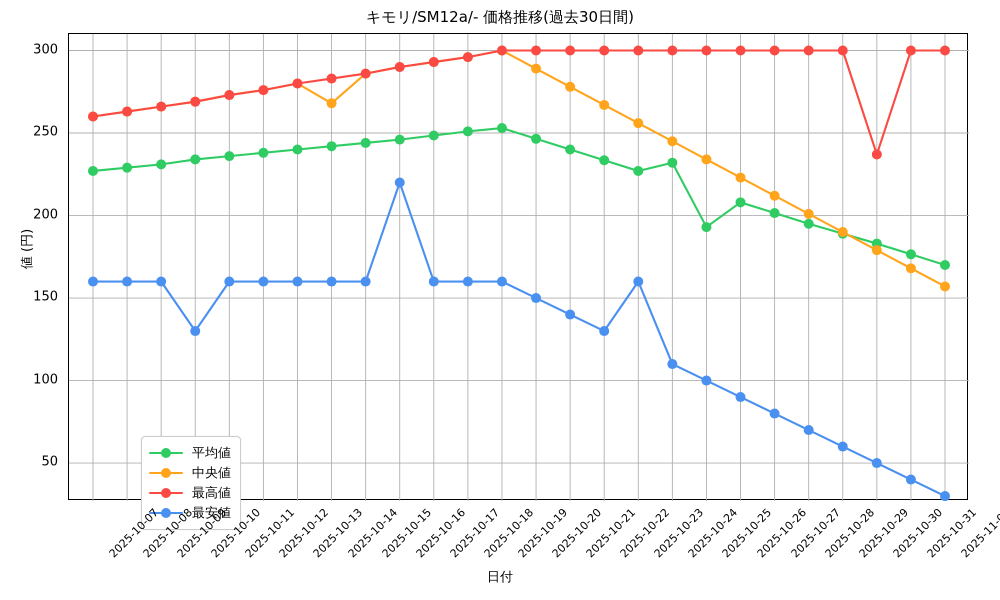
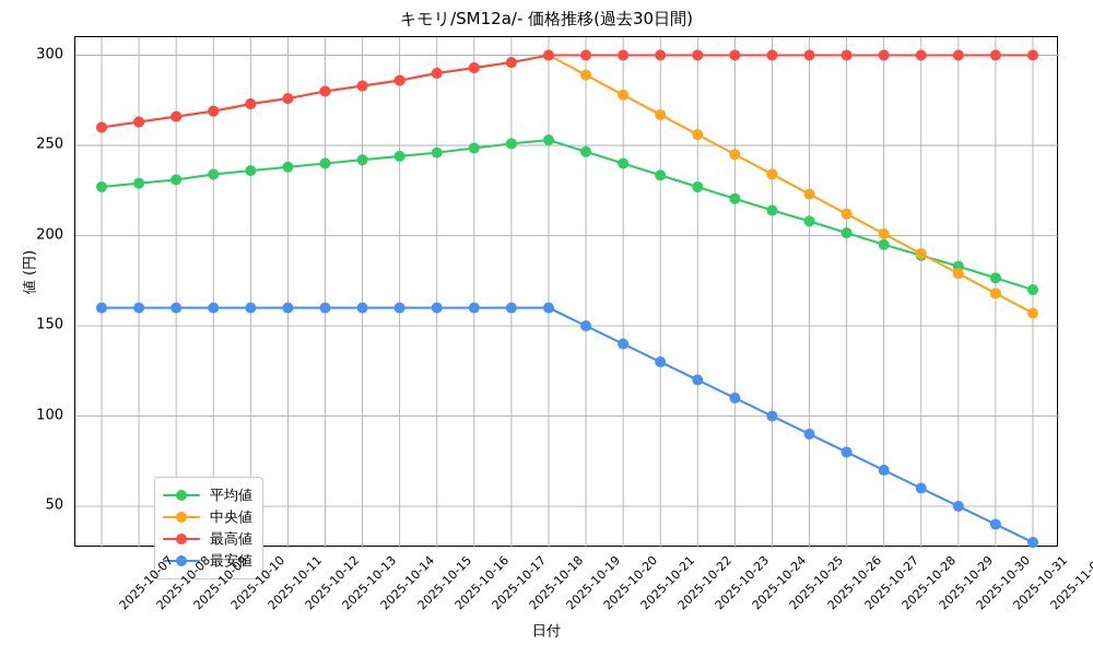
最安値/2025-10-10: 130 -> 160
中央値/2025-10-14: 268 -> 283
最安値/2025-10-16: 220 -> 160
最安値/2025-10-23: 160 -> 120
平均値/2025-10-24: 232 -> 220
平均値/2025-10-25: 193 -> 214
最高値/2025-10-30: 237 -> 300
